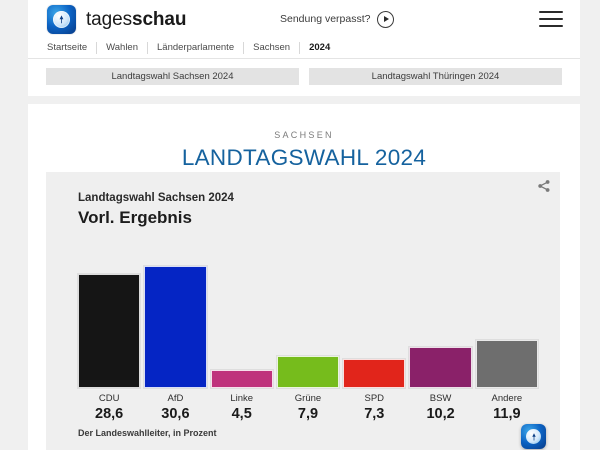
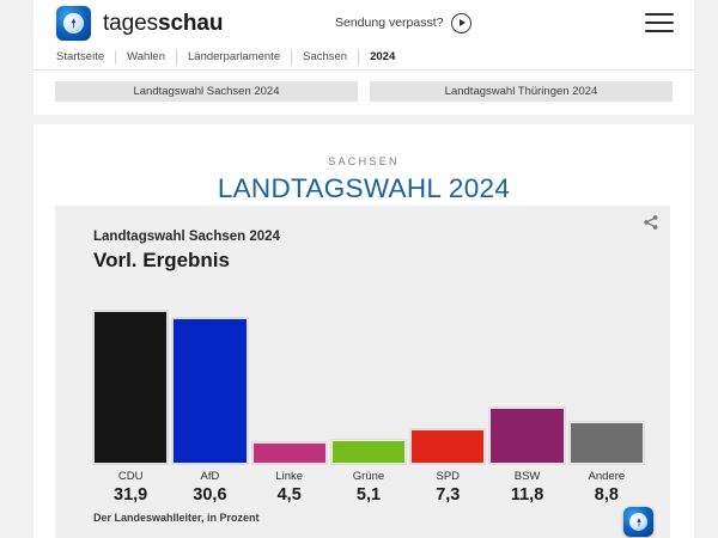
CDU: 28,6 -> 31,9
Grüne: 7,9 -> 5,1
BSW: 10,2 -> 11,8
Andere: 11,9 -> 8,8
